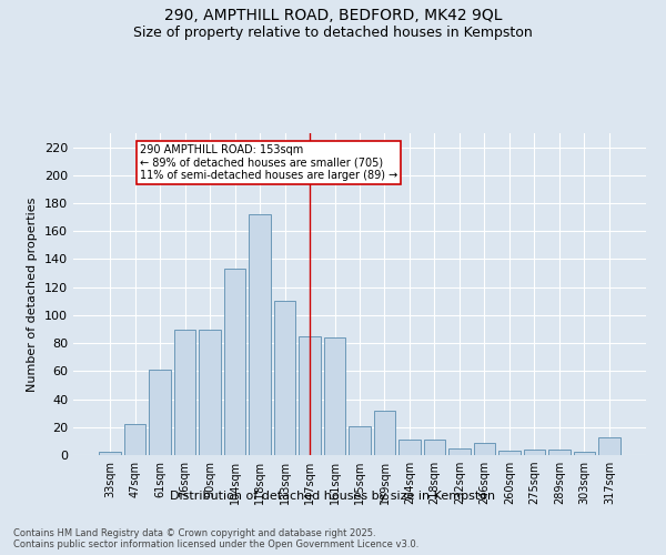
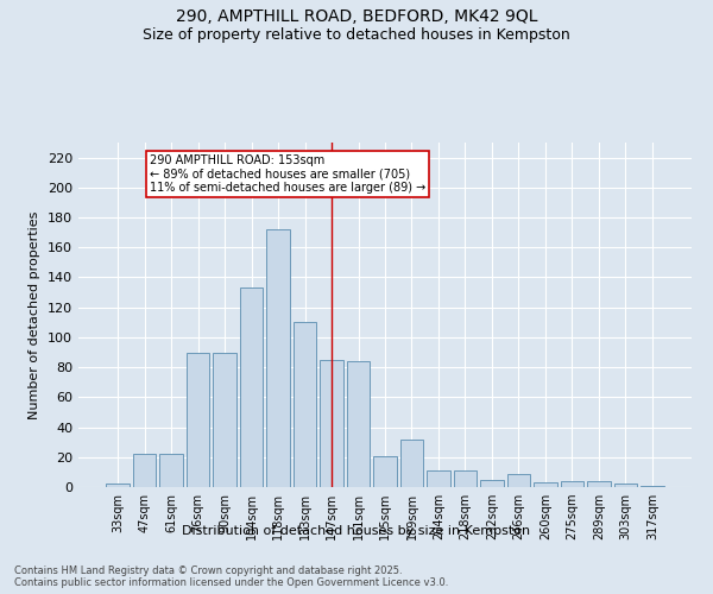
61sqm: 61 -> 22
317sqm: 13 -> 1
